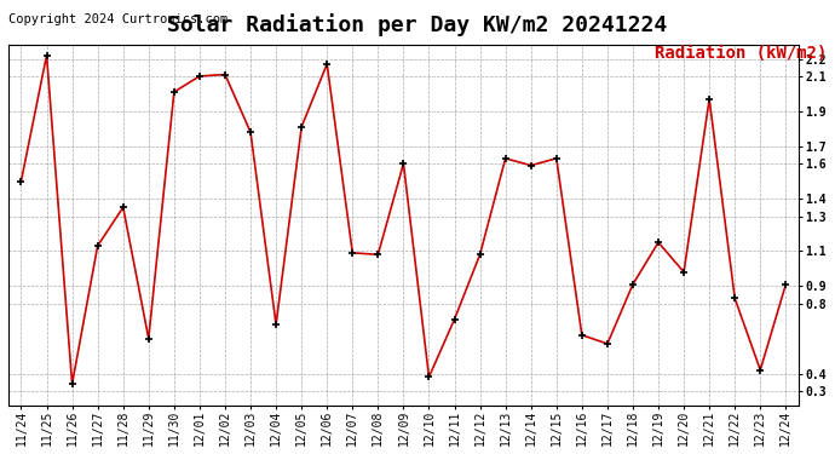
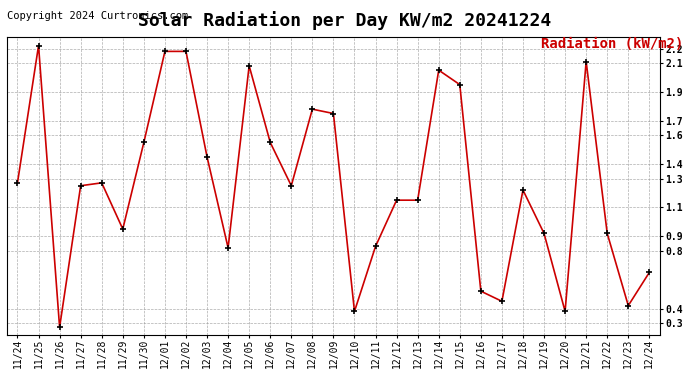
11/24: 1.50 -> 1.27
11/26: 0.34 -> 0.27
11/27: 1.13 -> 1.25
11/28: 1.35 -> 1.27
11/29: 0.60 -> 0.95
11/30: 2.01 -> 1.55
12/01: 2.10 -> 2.18
12/02: 2.11 -> 2.18
12/03: 1.78 -> 1.45
12/04: 0.68 -> 0.82
12/05: 1.81 -> 2.08
12/06: 2.17 -> 1.55
12/07: 1.09 -> 1.25
12/08: 1.08 -> 1.78
12/09: 1.60 -> 1.75
12/11: 0.71 -> 0.83
12/12: 1.08 -> 1.15
12/13: 1.63 -> 1.15
12/14: 1.59 -> 2.05
12/15: 1.63 -> 1.95
12/16: 0.62 -> 0.52
12/17: 0.57 -> 0.45
12/18: 0.91 -> 1.22
12/19: 1.15 -> 0.92
12/20: 0.98 -> 0.38
12/21: 1.97 -> 2.11
12/22: 0.83 -> 0.92
12/24: 0.91 -> 0.65
